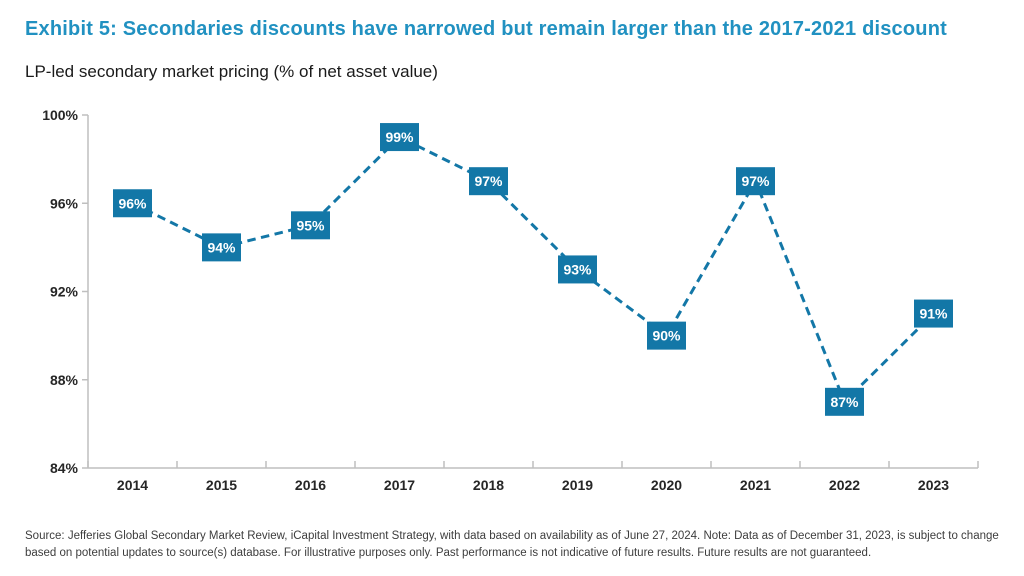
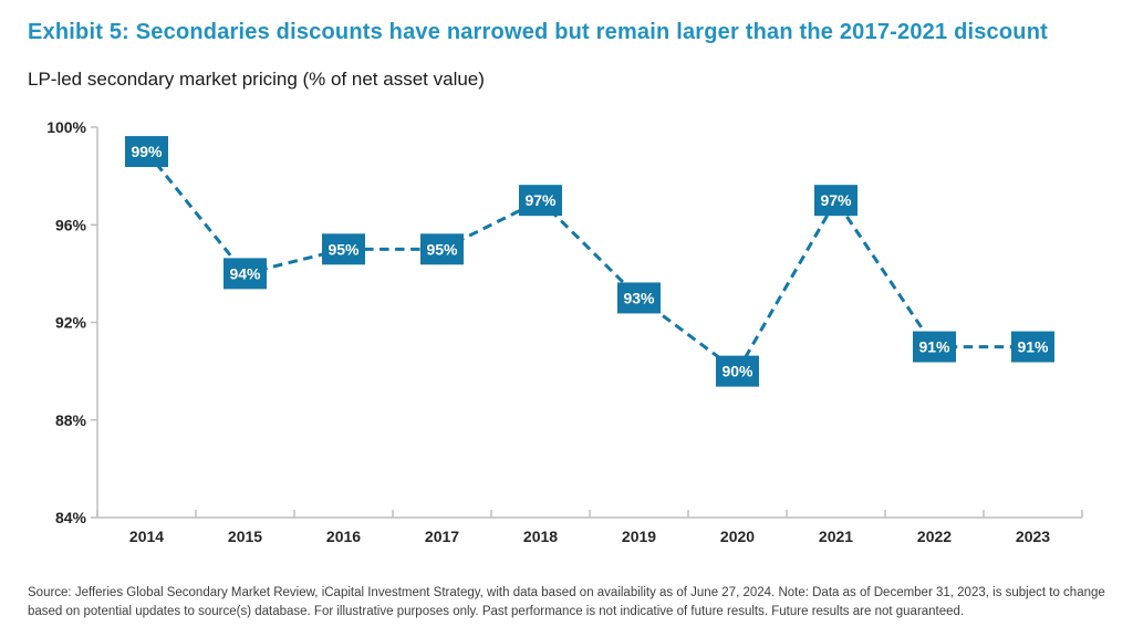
2014: 96% -> 99%
2017: 99% -> 95%
2022: 87% -> 91%
